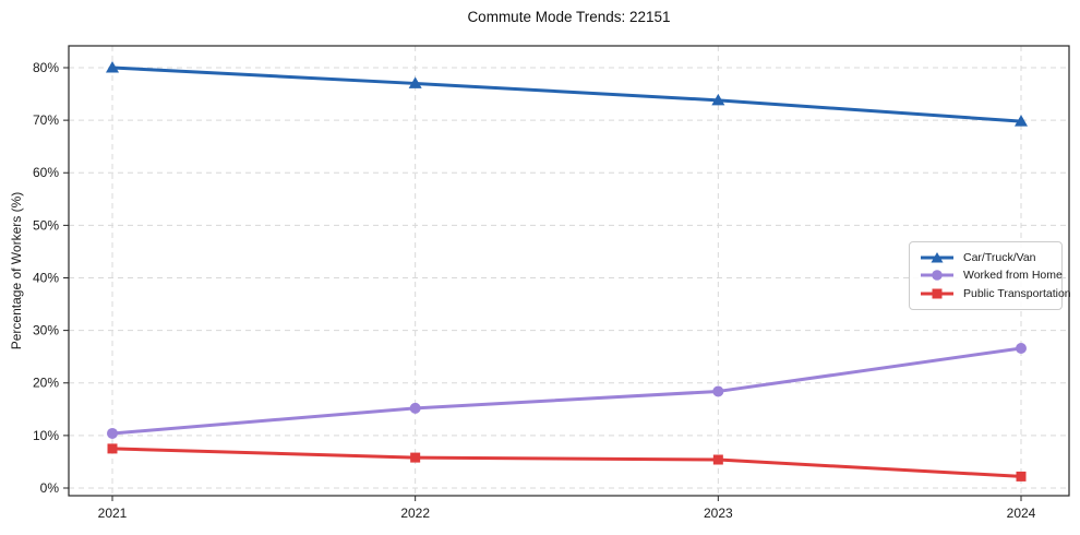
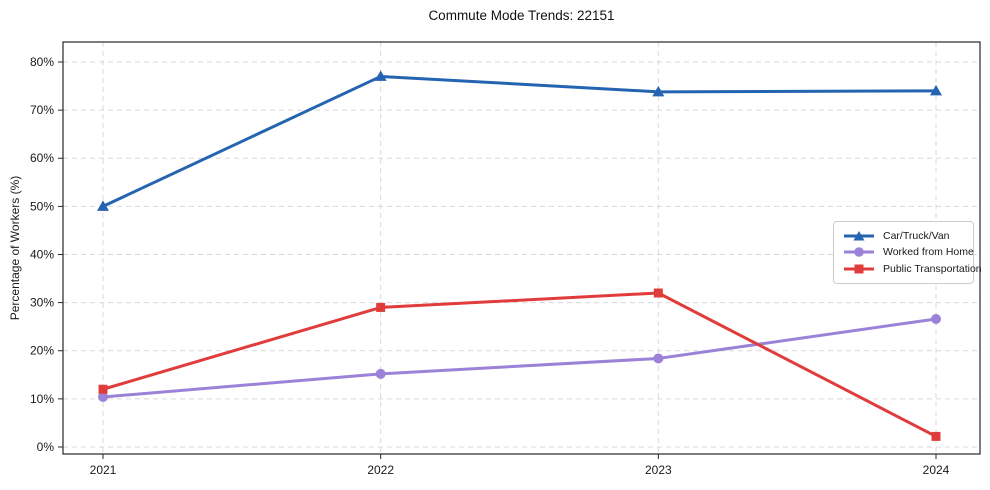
Car/Truck/Van/2021: 80% -> 50%
Public Transportation/2021: 8% -> 12%
Public Transportation/2022: 6% -> 29%
Public Transportation/2023: 5% -> 32%
Car/Truck/Van/2024: 70% -> 74%
